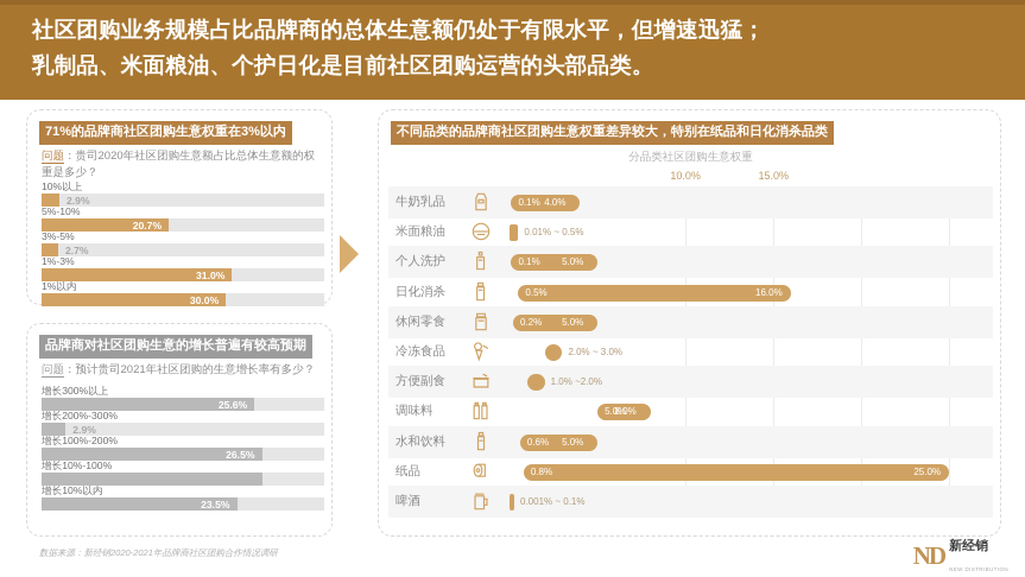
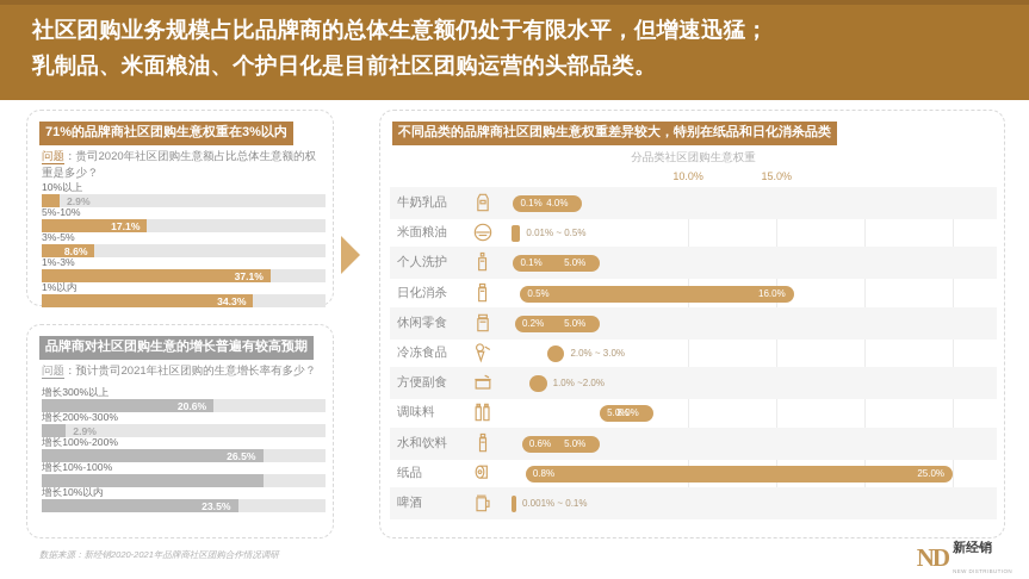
71%的品牌商社区团购生意权重在3%以内/5%-10%: 20.7% -> 17.1%
71%的品牌商社区团购生意权重在3%以内/3%-5%: 2.7% -> 8.6%
71%的品牌商社区团购生意权重在3%以内/1%-3%: 31.0% -> 37.1%
71%的品牌商社区团购生意权重在3%以内/1%以内: 30.0% -> 34.3%
品牌商对社区团购生意的增长普遍有较高预期/增长300%以上: 25.6% -> 20.6%
